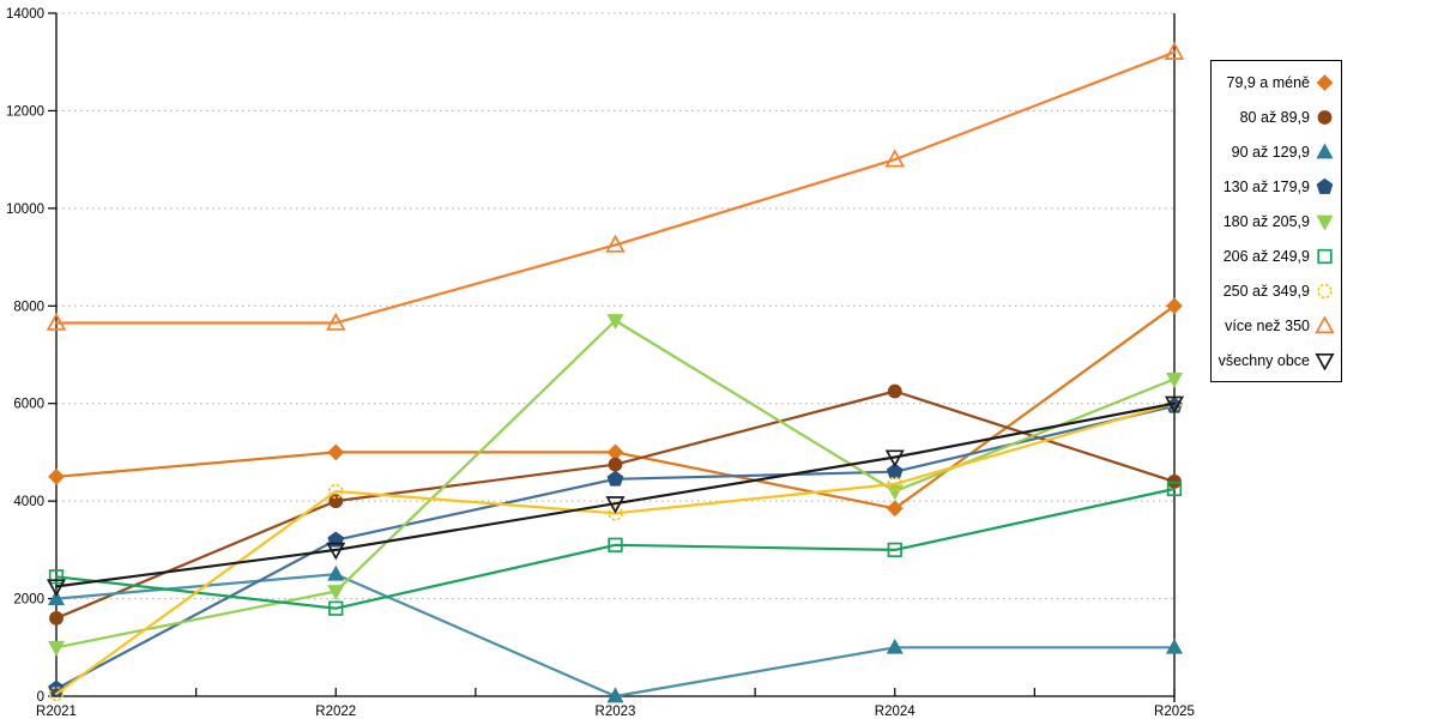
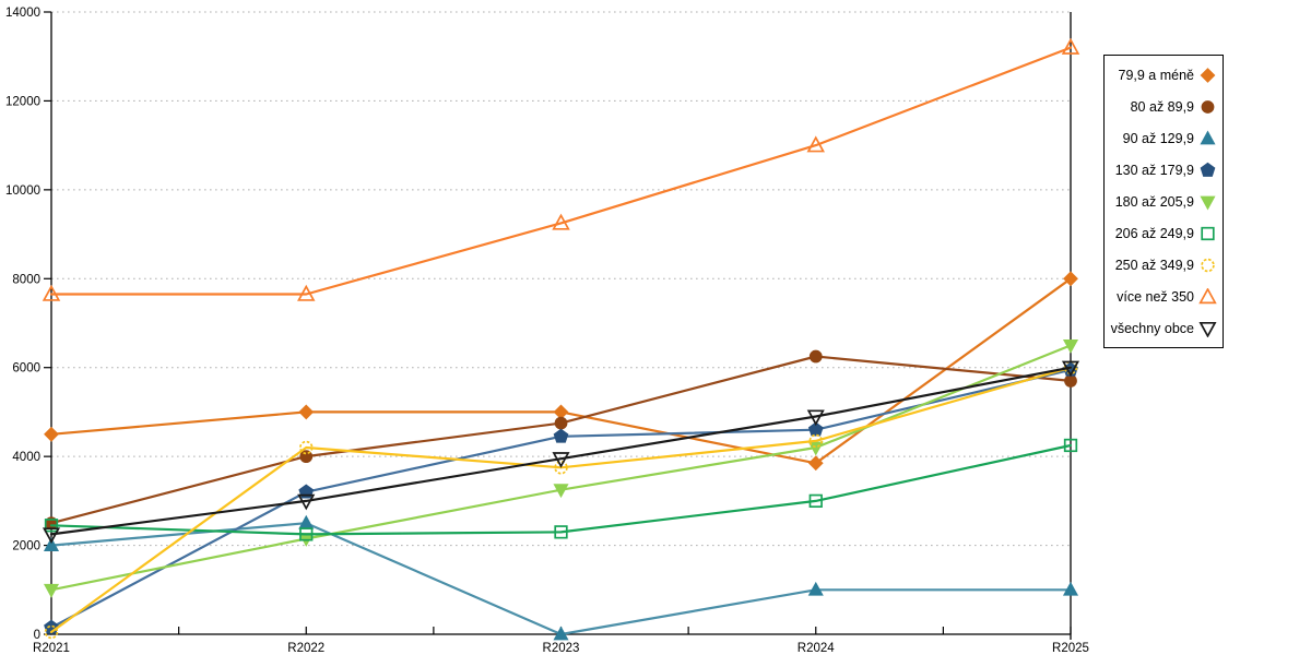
80 až 89,9/R2021: 1600 -> 2500
206 až 249,9/R2022: 1800 -> 2200
180 až 205,9/R2023: 7700 -> 3200
206 až 249,9/R2023: 3100 -> 2300
80 až 89,9/R2025: 4400 -> 5700
